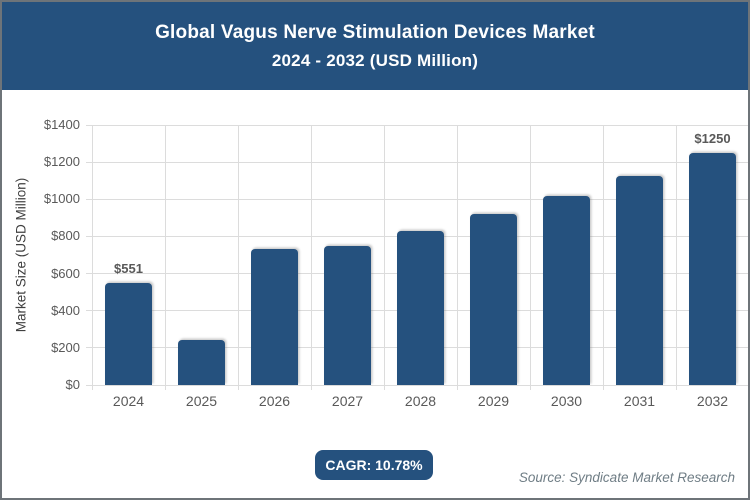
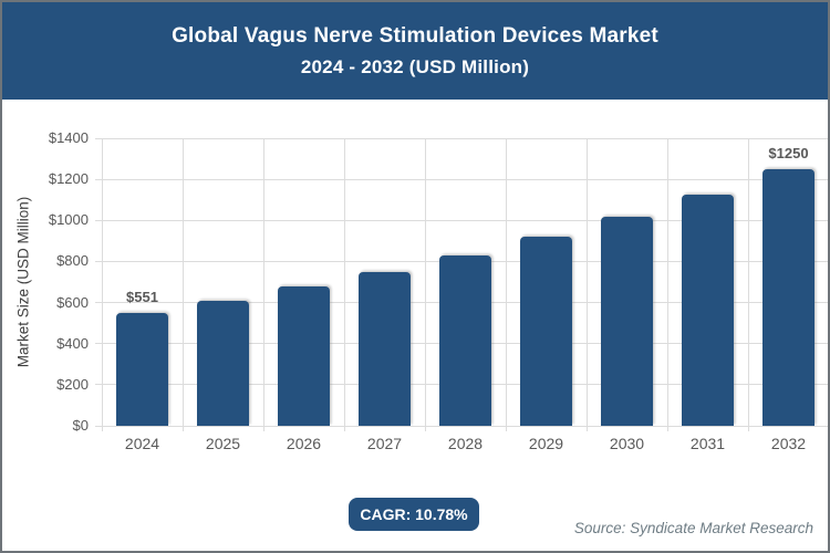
2025: $240 -> $610
2026: $730 -> $680
